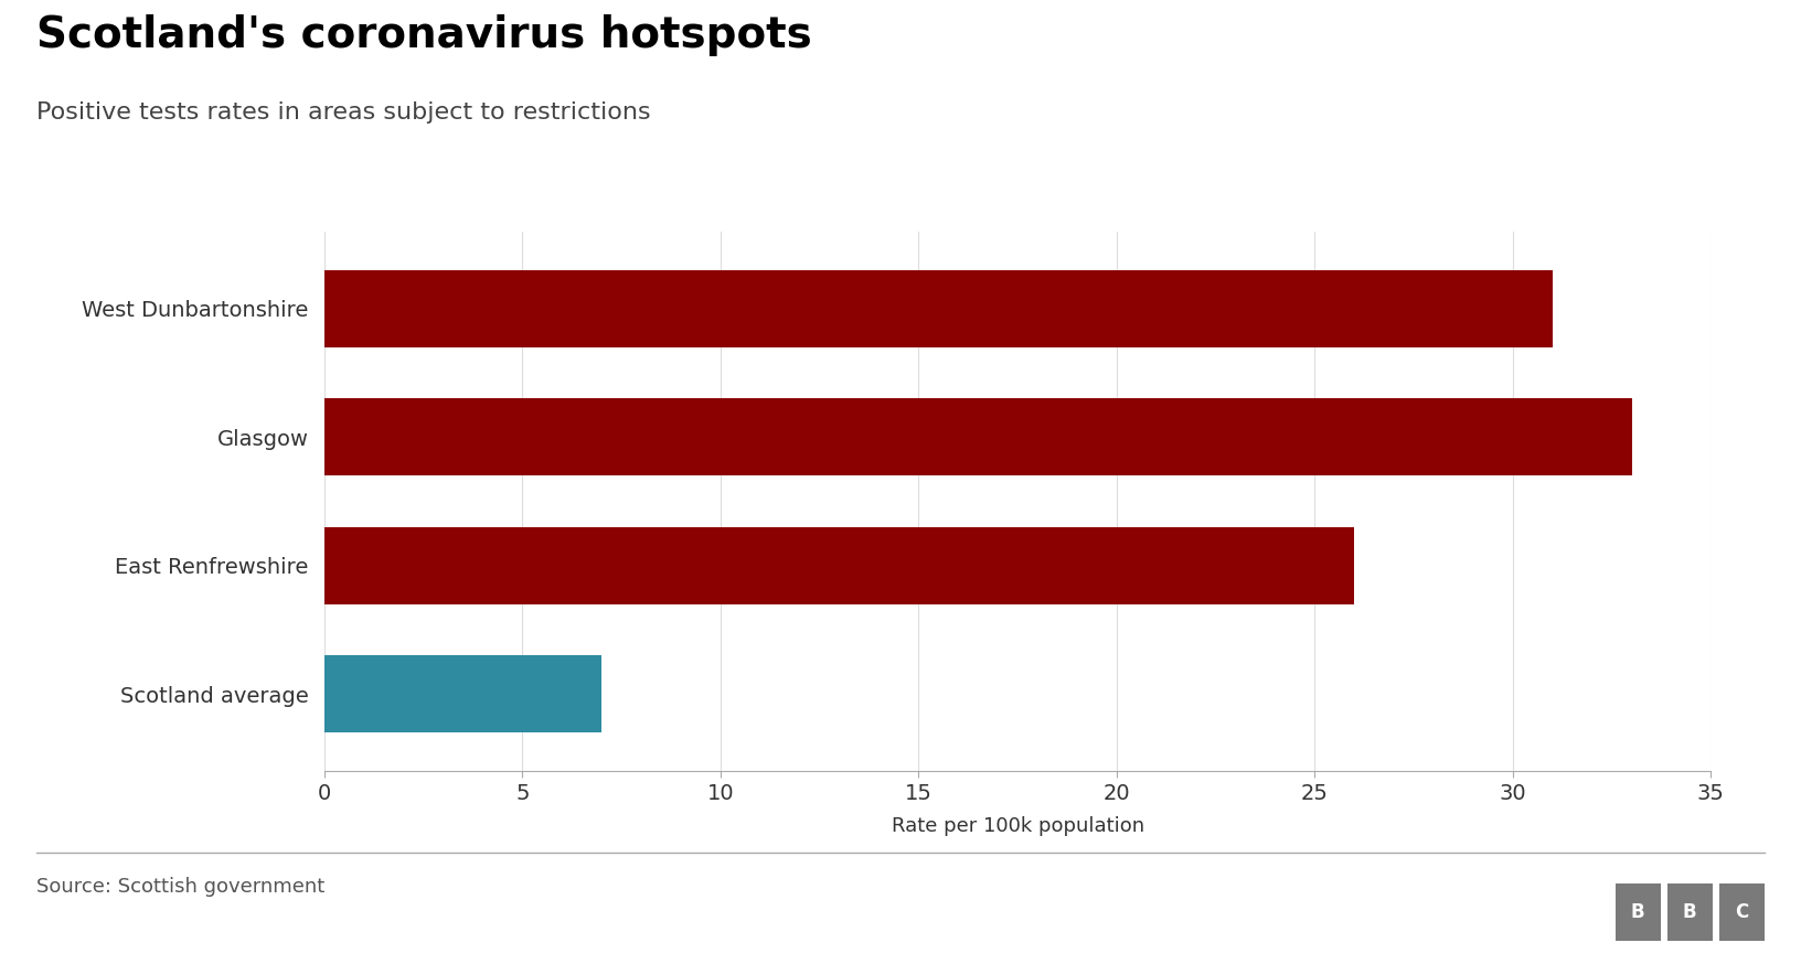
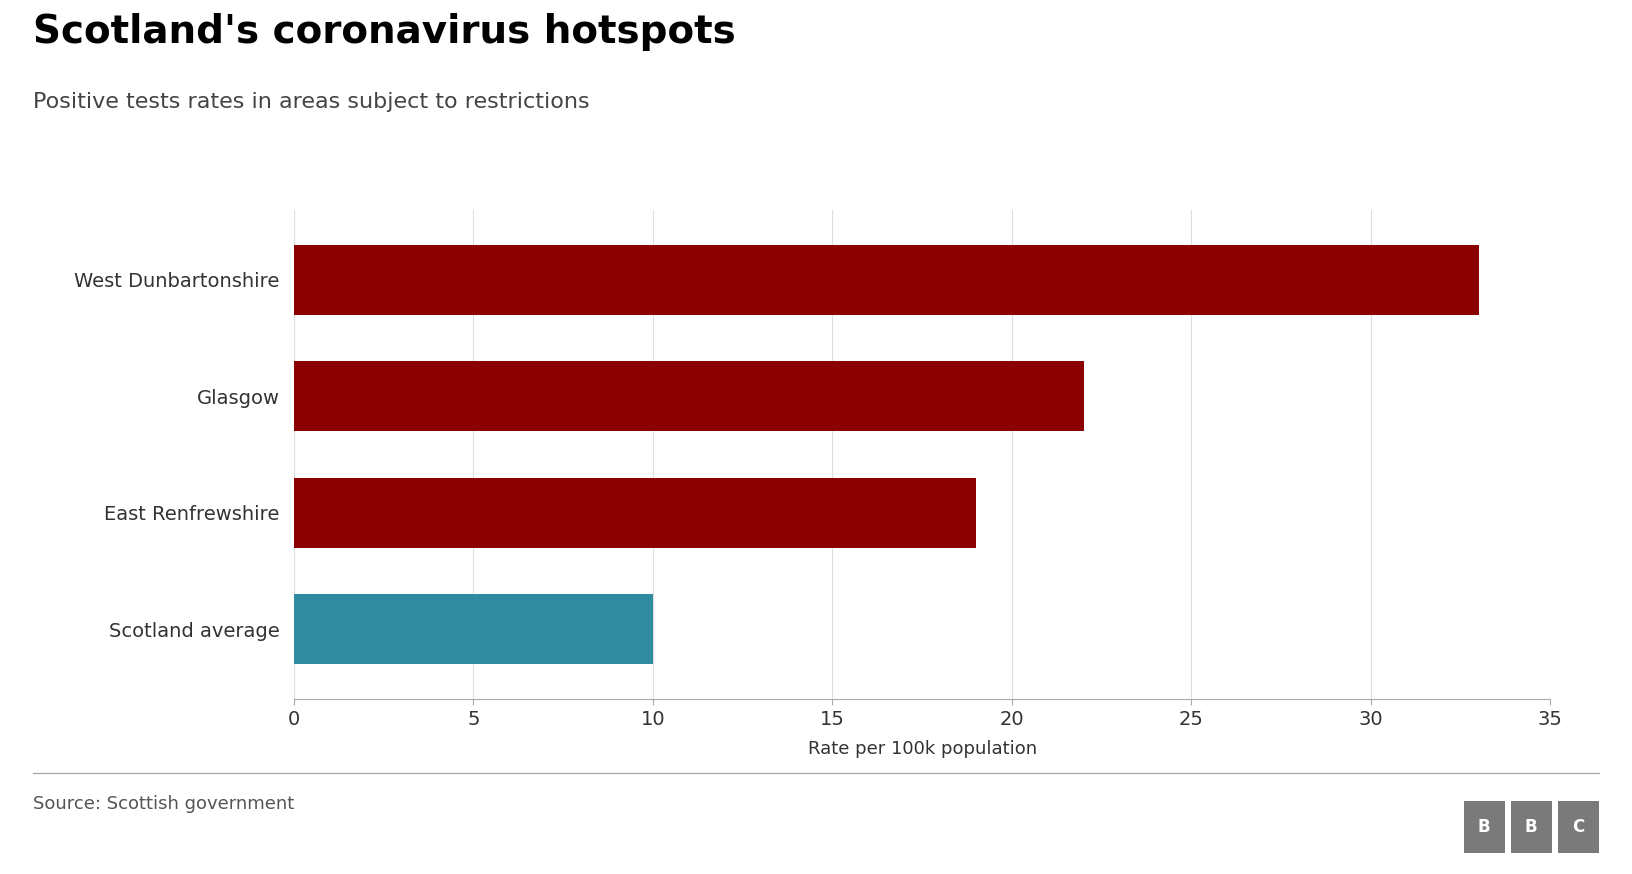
West Dunbartonshire: 31 -> 33
Glasgow: 33 -> 22
East Renfrewshire: 26 -> 19
Scotland average: 7 -> 10
